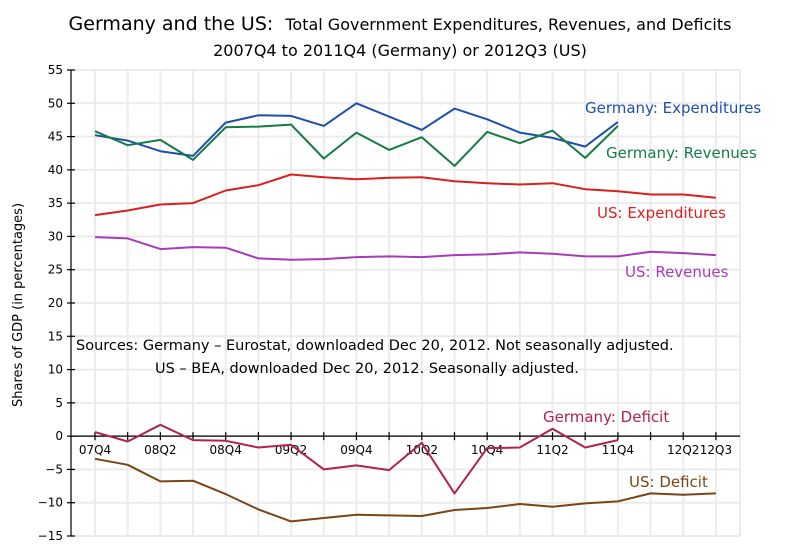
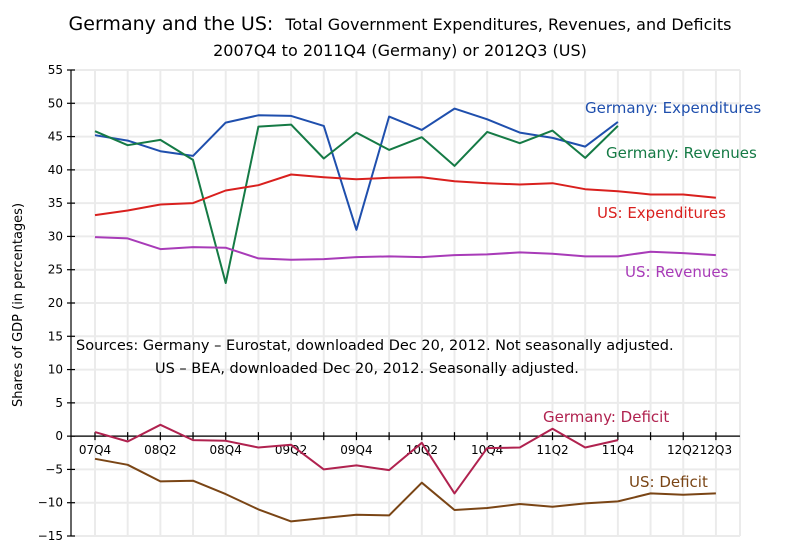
Germany: Revenues/08Q4: 46 -> 23
Germany: Expenditures/09Q4: 50 -> 31
US: Deficit/10Q2: -12 -> -7
